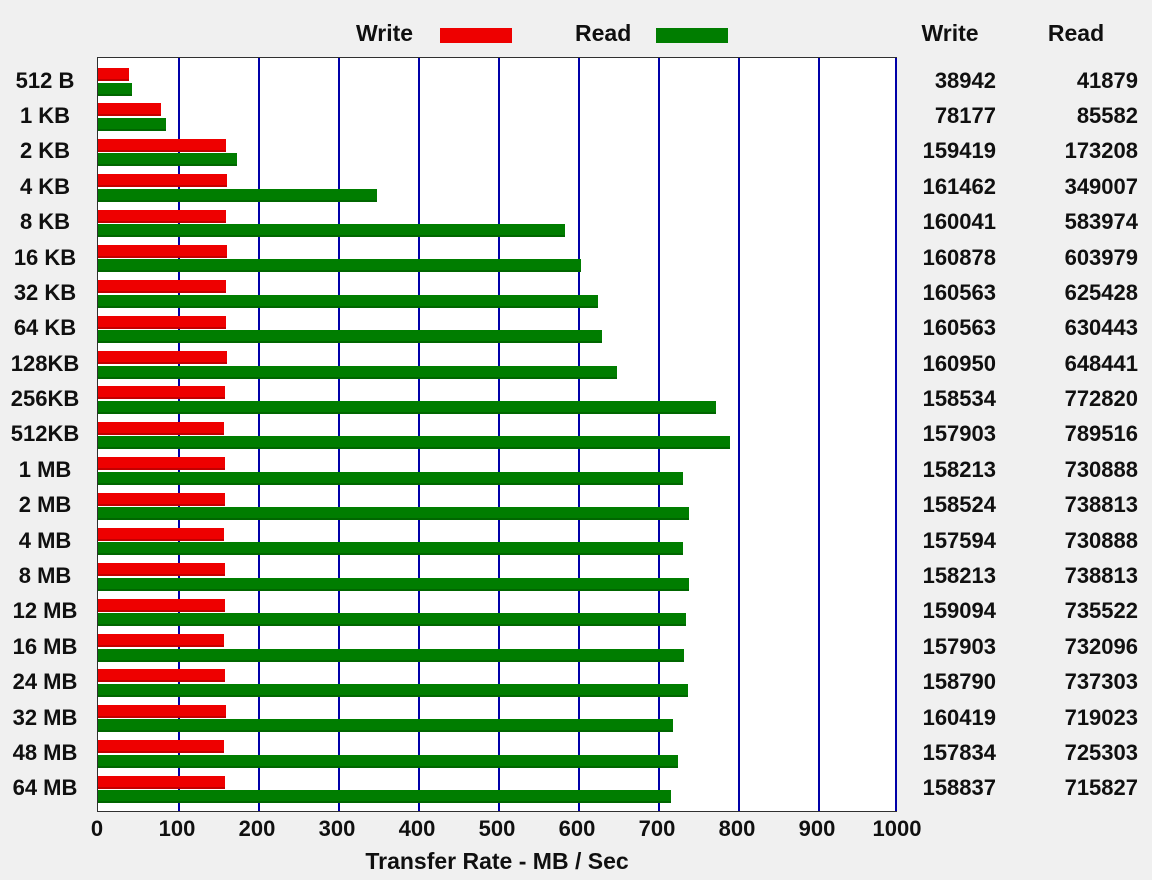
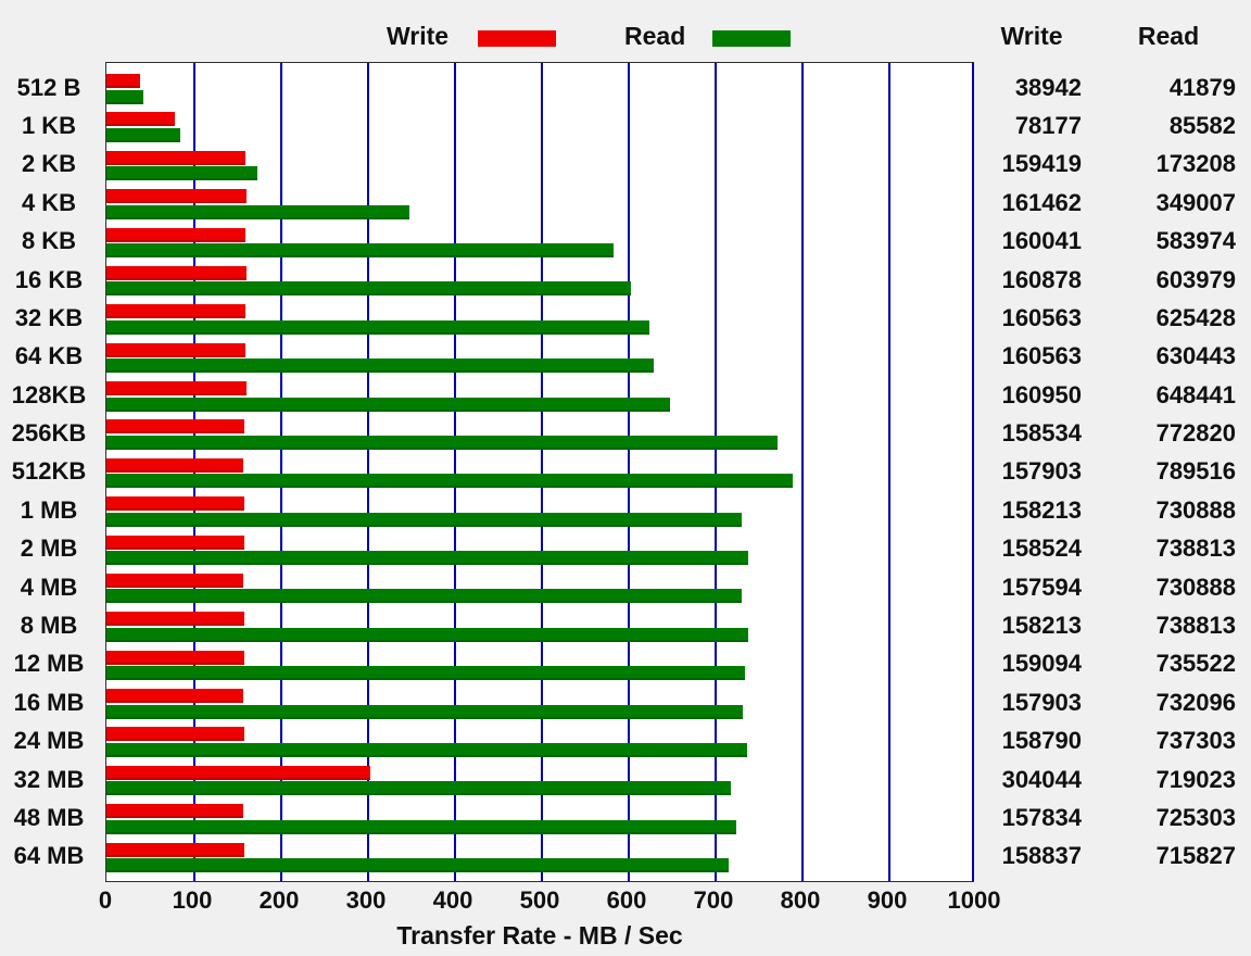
Write/32 MB: 160419 -> 304044
